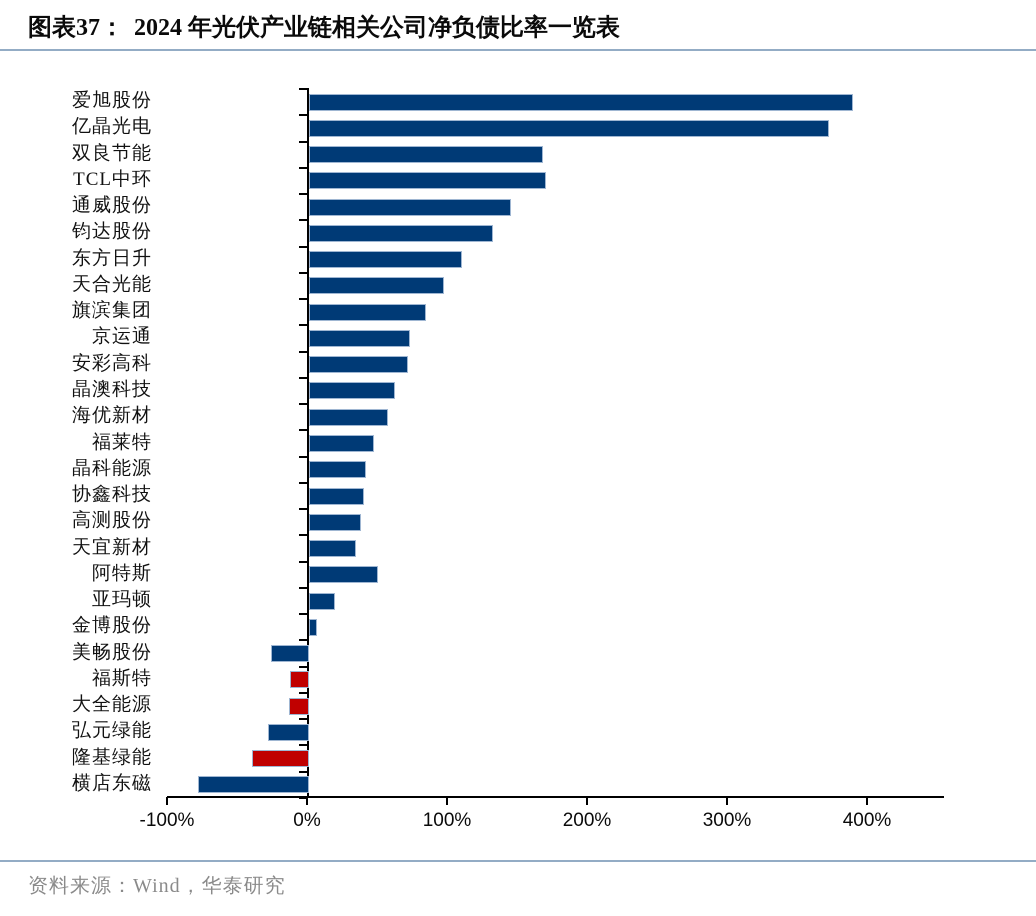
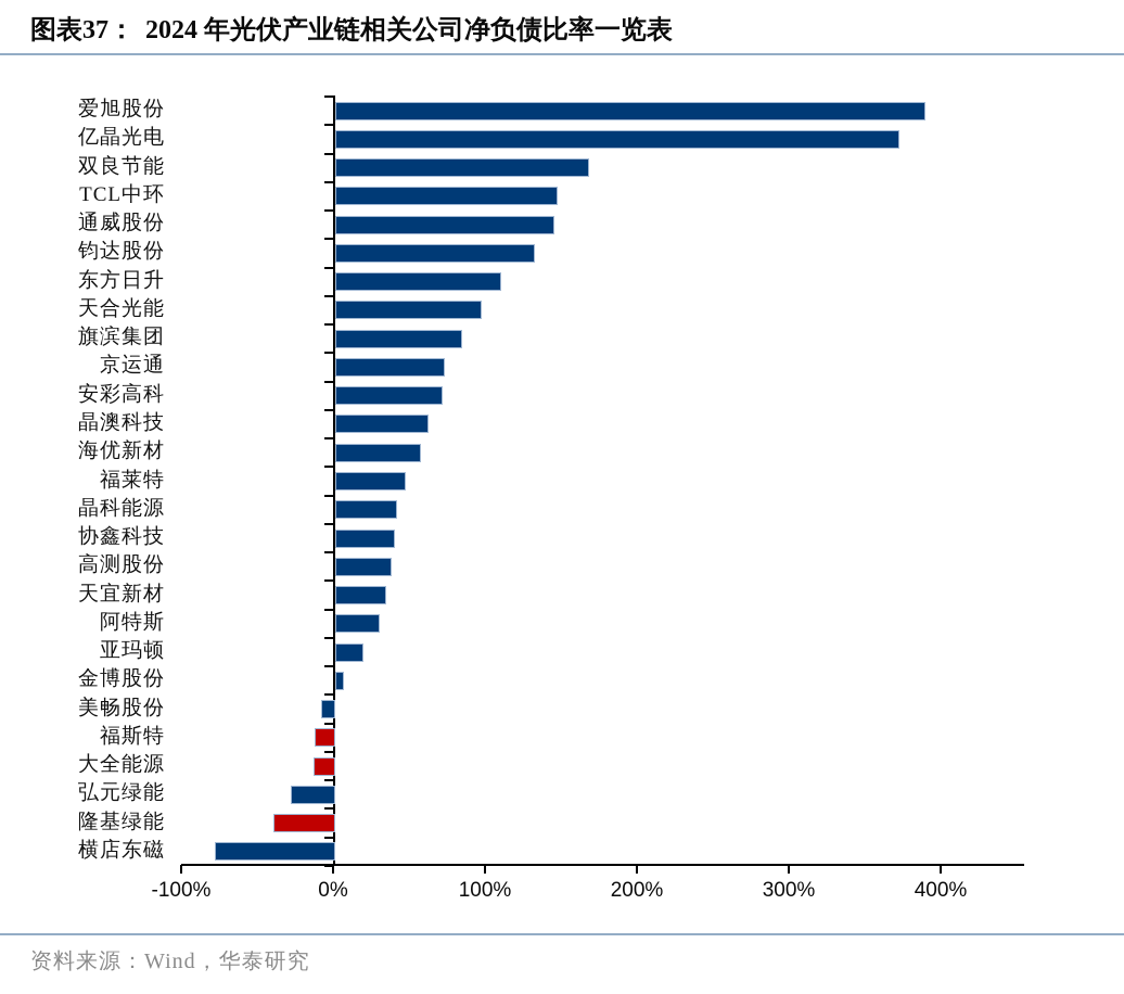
TCL中环: 168% -> 145%
阿特斯: 48% -> 28%
美畅股份: -26% -> -8%
